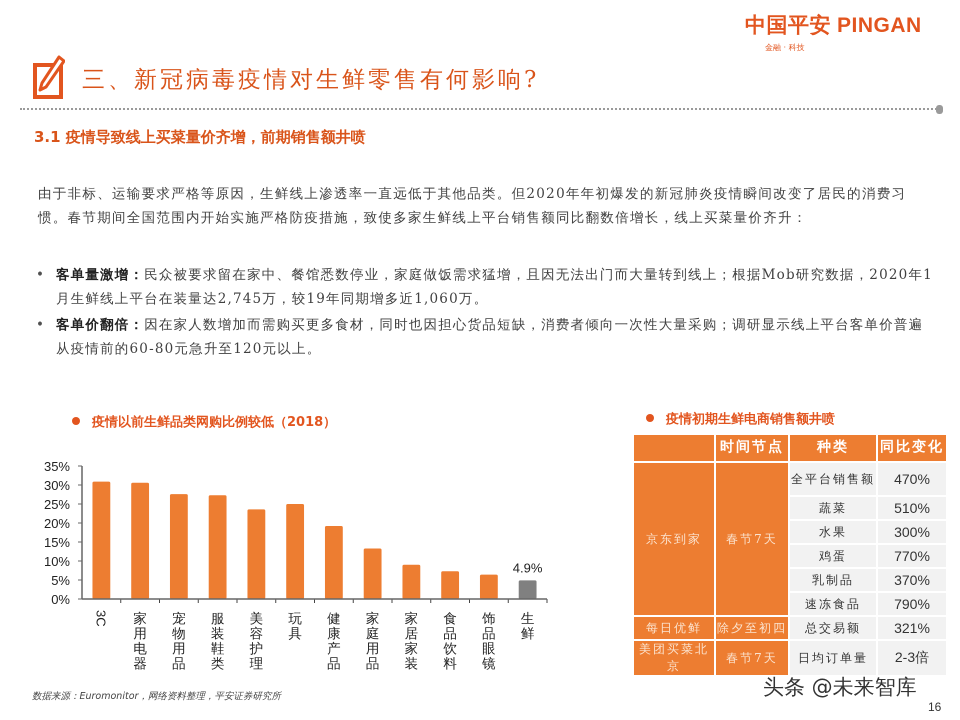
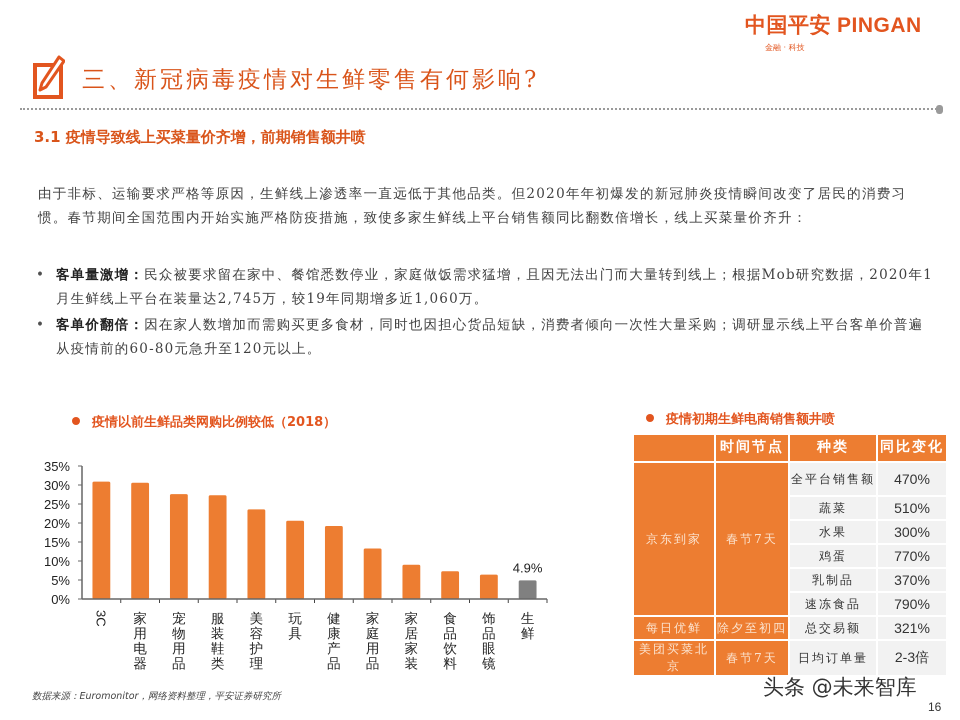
玩具: 25% -> 21%
